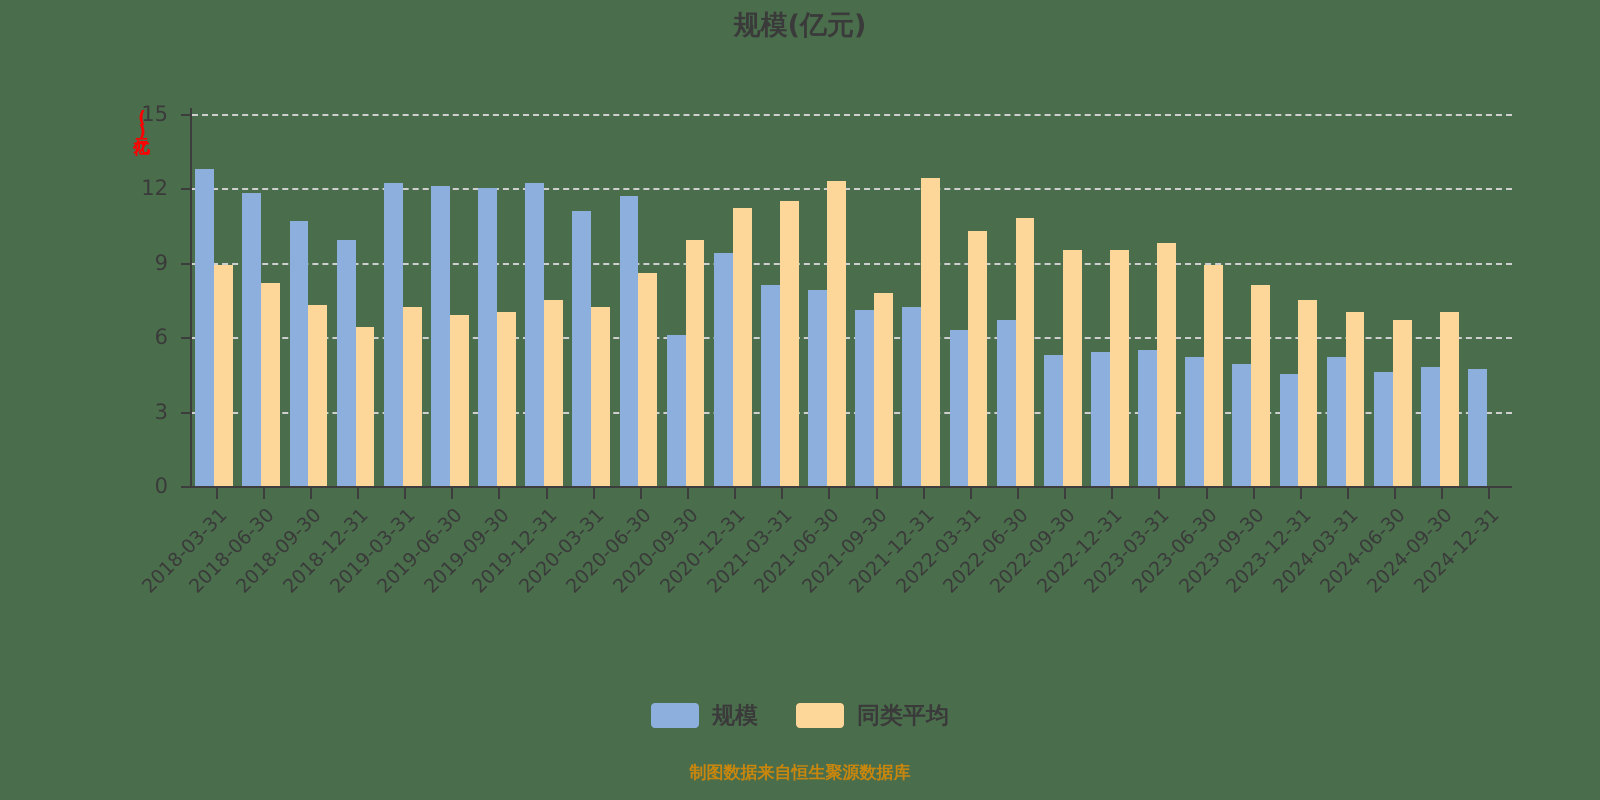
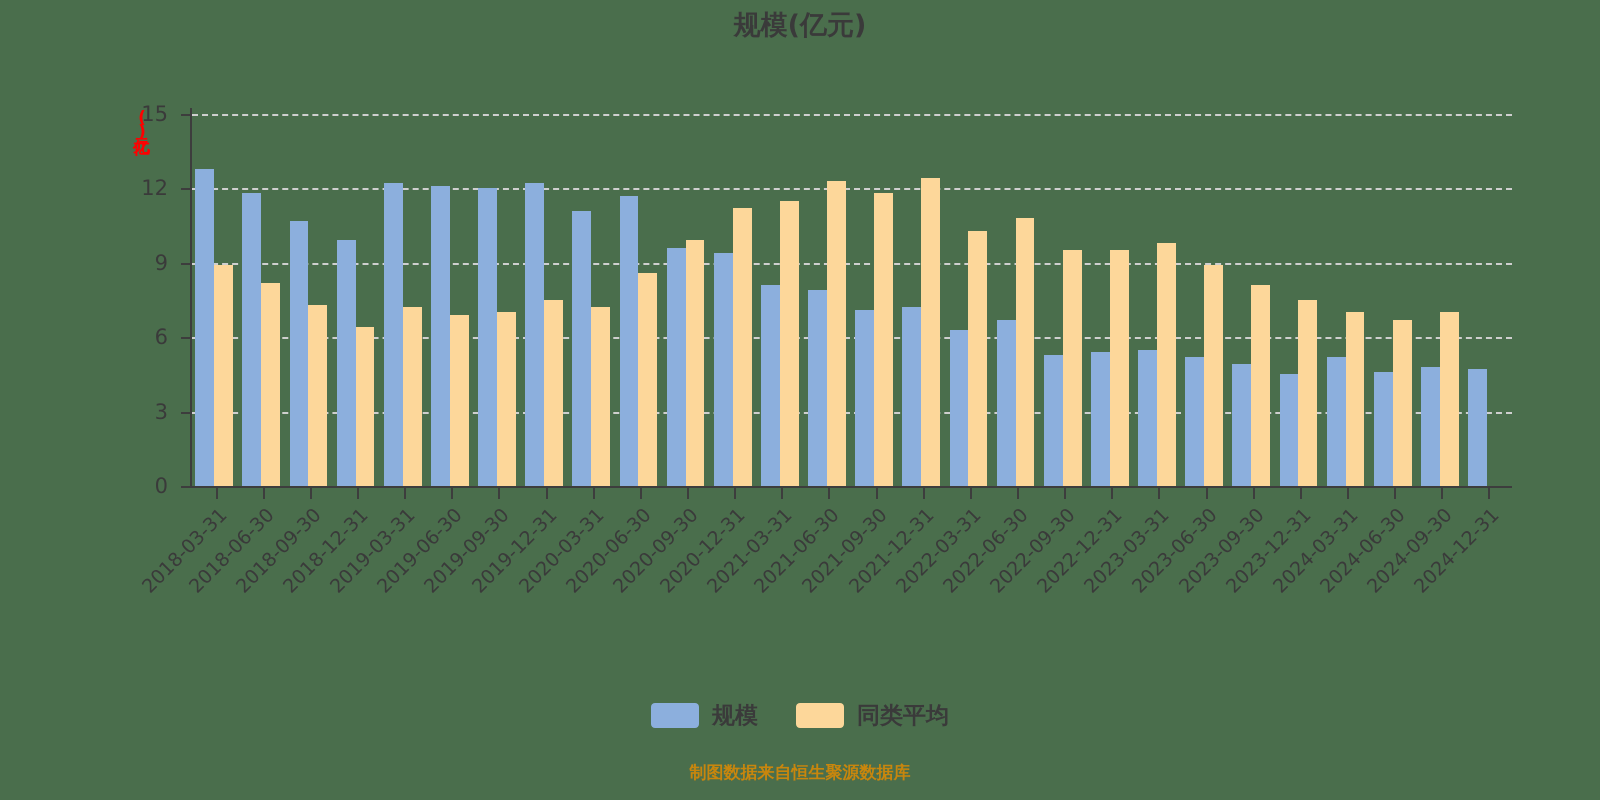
规模/2020-09-30: 6.1 -> 9.6
同类平均/2021-09-30: 7.8 -> 11.8
